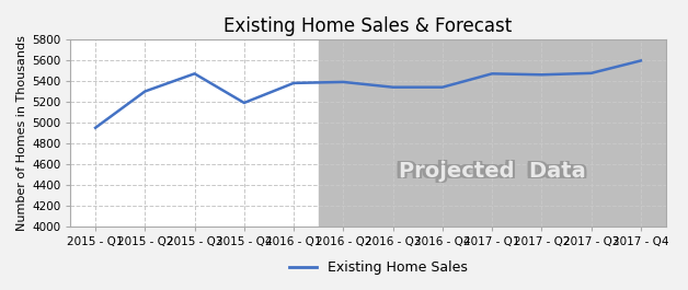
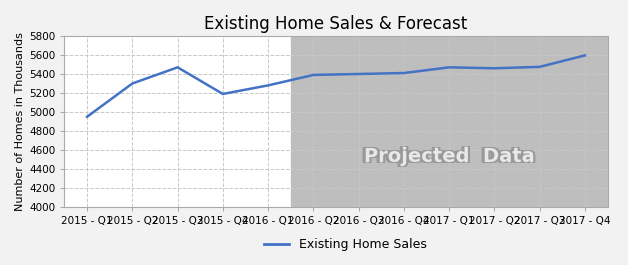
2016 - Q1: 5380 -> 5280
2016 - Q3: 5340 -> 5400
2016 - Q4: 5340 -> 5410
